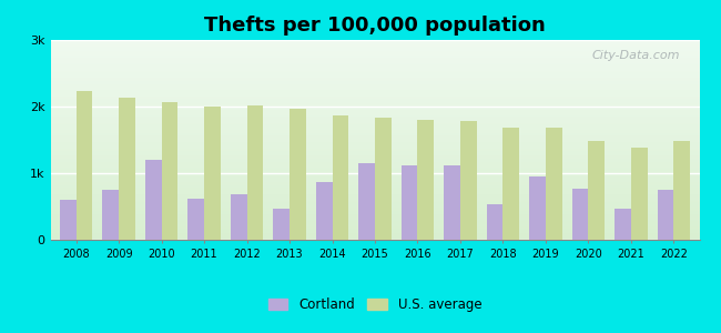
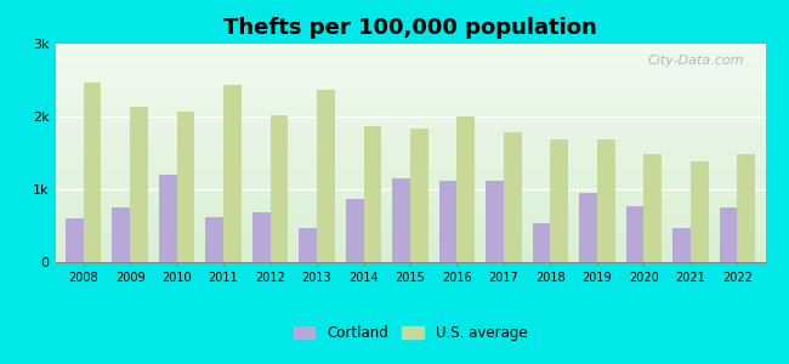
U.S. average/2008: 2.23k -> 2.46k
U.S. average/2011: 2.00k -> 2.44k
U.S. average/2013: 1.96k -> 2.36k
U.S. average/2016: 1.80k -> 2.00k
